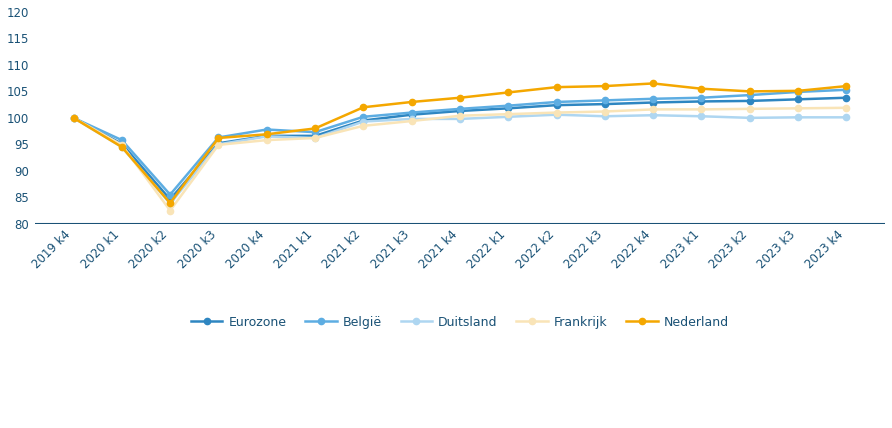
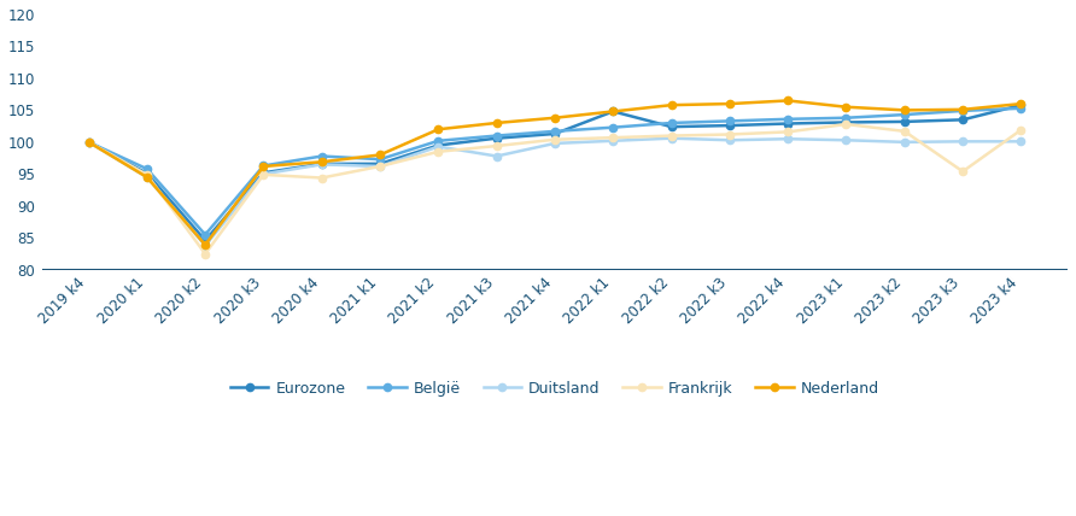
Frankrijk/2020 k4: 95.8 -> 94.4
Duitsland/2021 k3: 99.8 -> 97.8
Eurozone/2022 k1: 101.8 -> 104.8
Frankrijk/2023 k1: 101.6 -> 102.8
Frankrijk/2023 k3: 101.8 -> 95.4
Eurozone/2023 k4: 103.8 -> 105.8
